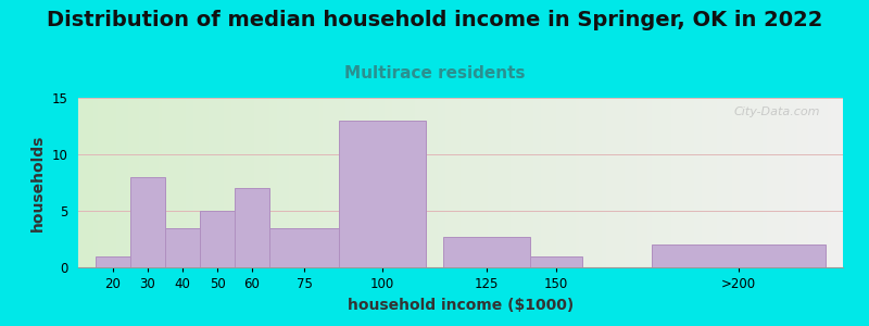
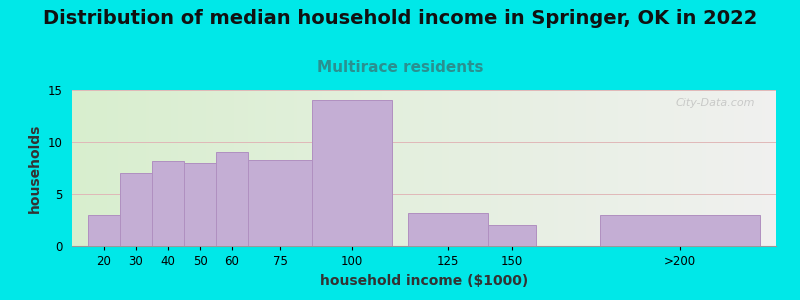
20: 1.0 -> 3.0
30: 8.0 -> 7.0
40: 3.5 -> 8.2
50: 5.0 -> 8.0
60: 7.0 -> 9.0
75: 3.5 -> 8.3
100: 13.0 -> 14.0
125: 2.7 -> 3.2
150: 1.0 -> 2.0
>200: 2.0 -> 3.0
